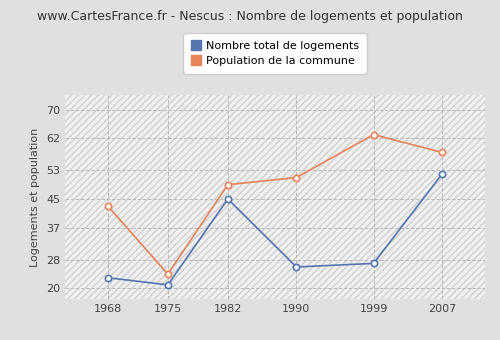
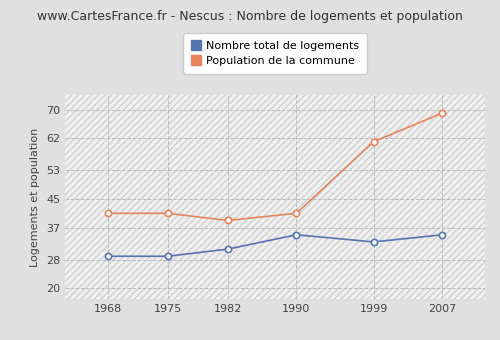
Nombre total de logements/1968: 23 -> 29
Population de la commune/1968: 43 -> 41
Nombre total de logements/1975: 21 -> 29
Population de la commune/1975: 24 -> 41
Nombre total de logements/1982: 45 -> 31
Population de la commune/1982: 49 -> 39
Nombre total de logements/1990: 26 -> 35
Population de la commune/1990: 51 -> 41
Nombre total de logements/1999: 27 -> 33
Population de la commune/1999: 63 -> 61
Nombre total de logements/2007: 52 -> 35
Population de la commune/2007: 58 -> 69
